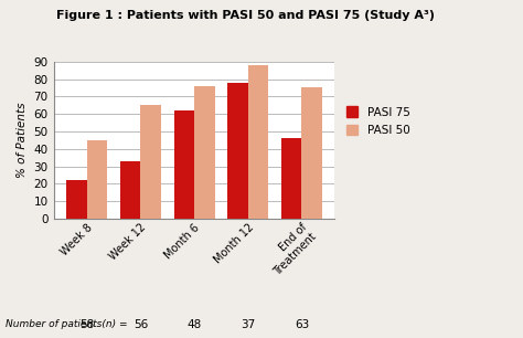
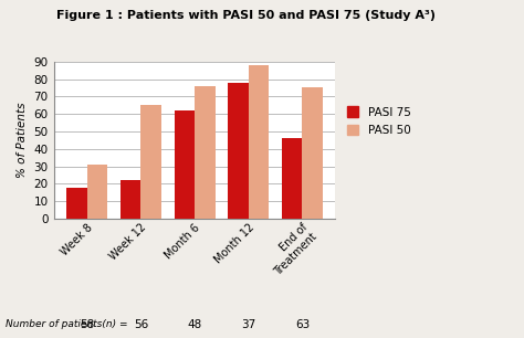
PASI 75/Week 8: 22 -> 18
PASI 50/Week 8: 45 -> 31
PASI 75/Week 12: 33 -> 22
